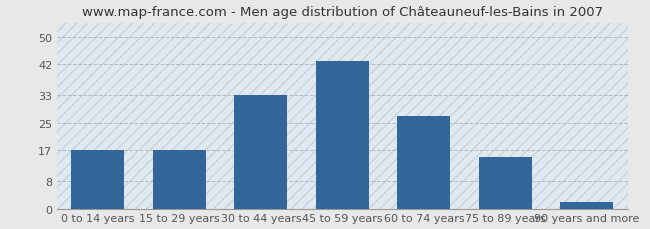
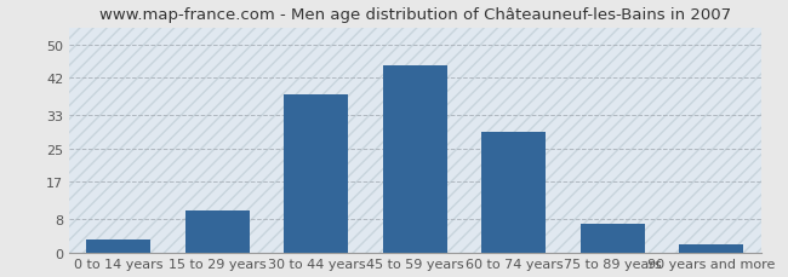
0 to 14 years: 17 -> 3
15 to 29 years: 17 -> 10
30 to 44 years: 33 -> 38
45 to 59 years: 43 -> 45
60 to 74 years: 27 -> 29
75 to 89 years: 15 -> 7
